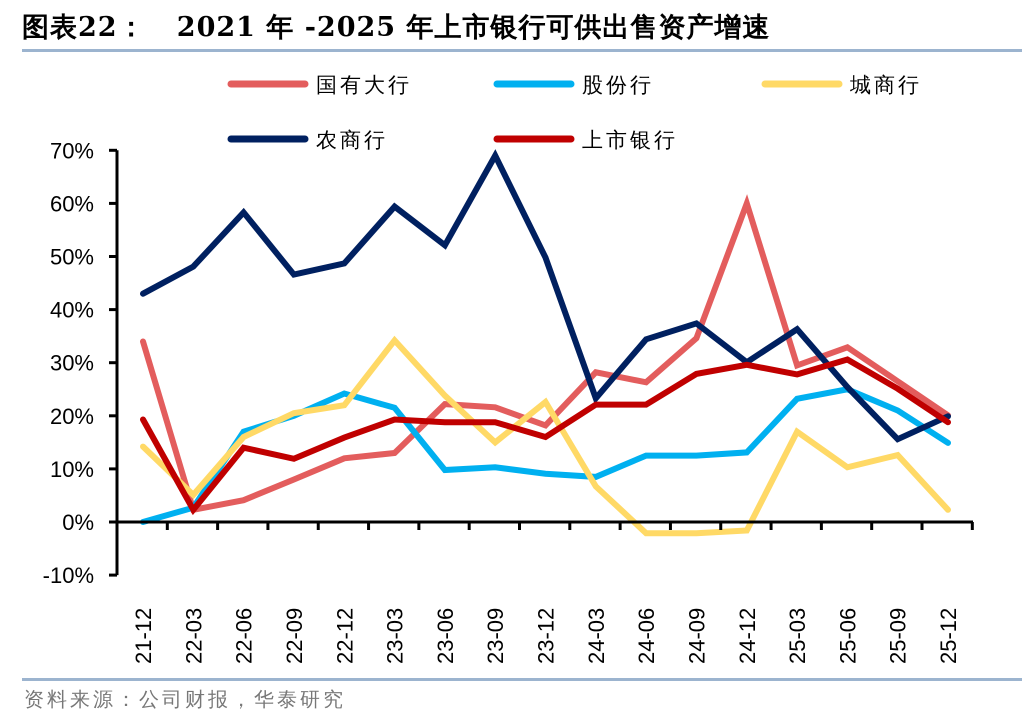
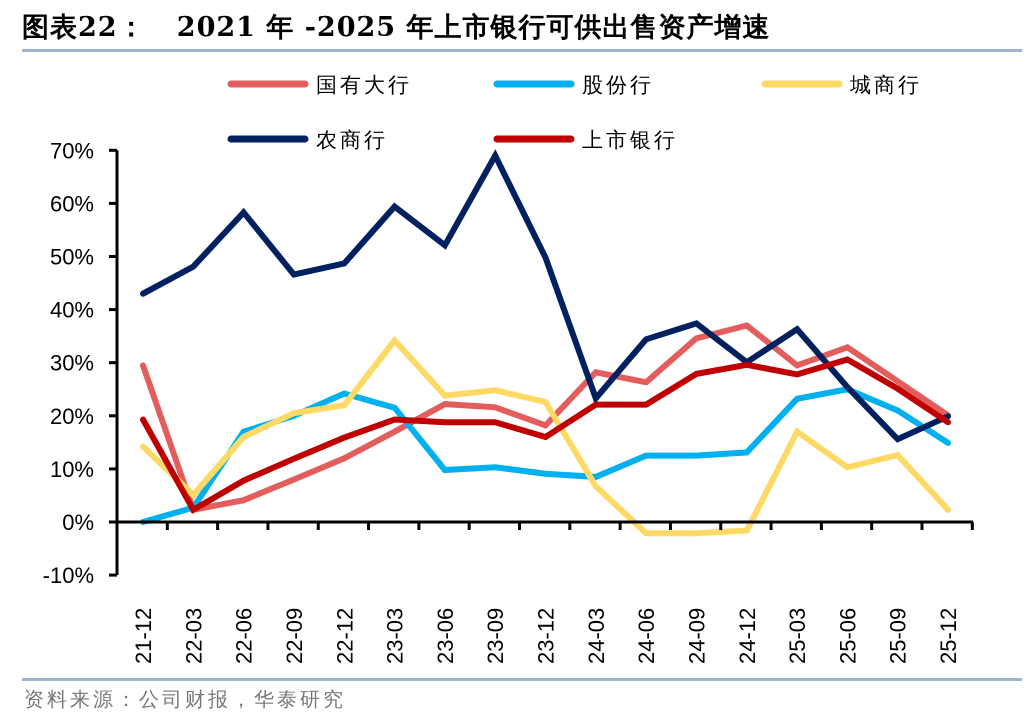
国有大行/21-12: 34% -> 30%
上市银行/22-06: 14% -> 8%
国有大行/23-03: 13% -> 17%
城商行/23-09: 15% -> 25%
国有大行/24-12: 60% -> 37%
